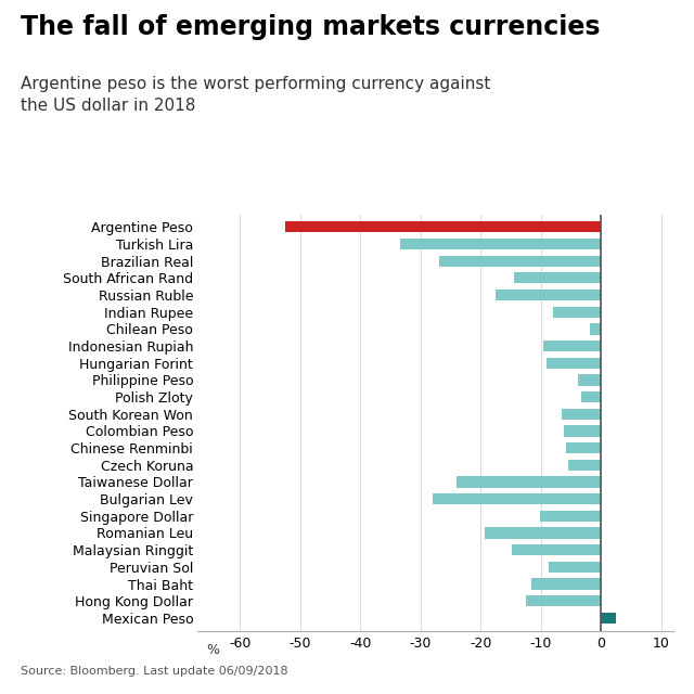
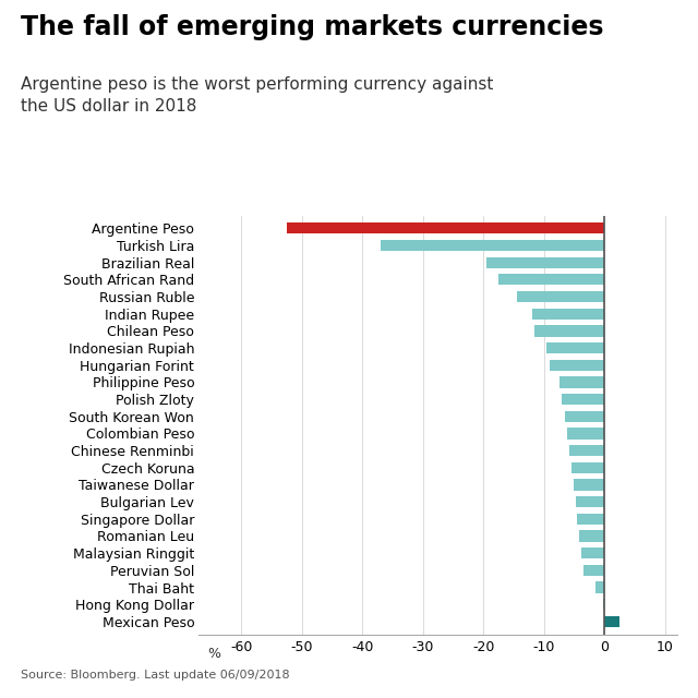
Turkish Lira: -33.4 -> -37.0
Brazilian Real: -26.8 -> -19.5
South African Rand: -14.4 -> -17.5
Russian Ruble: -17.6 -> -14.5
Indian Rupee: -8.0 -> -12.0
Chilean Peso: -1.8 -> -11.5
Philippine Peso: -3.8 -> -7.5
Polish Zloty: -3.2 -> -7.0
Taiwanese Dollar: -24.0 -> -5.0
Bulgarian Lev: -28.0 -> -4.8
Singapore Dollar: -10.2 -> -4.5
Romanian Leu: -19.4 -> -4.2
Malaysian Ringgit: -14.8 -> -3.8
Peruvian Sol: -8.6 -> -3.5
Thai Baht: -11.6 -> -1.5
Hong Kong Dollar: -12.4 -> -0.3
